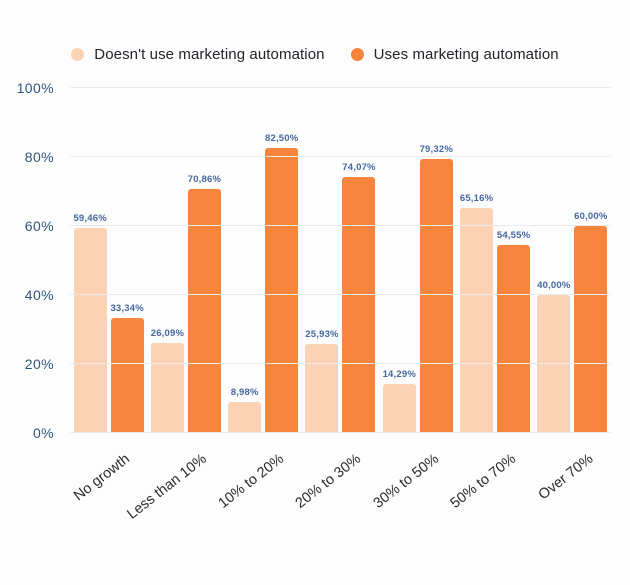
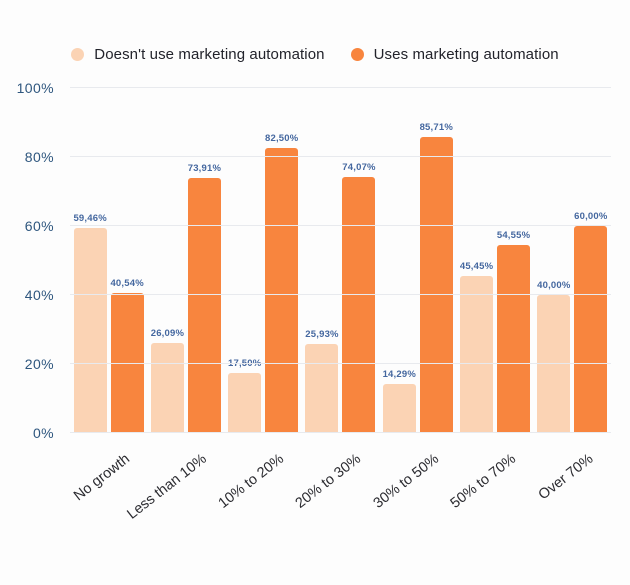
Uses marketing automation/No growth: 33,34% -> 40,54%
Uses marketing automation/Less than 10%: 70,86% -> 73,91%
Doesn't use marketing automation/10% to 20%: 8,98% -> 17,50%
Uses marketing automation/30% to 50%: 79,32% -> 85,71%
Doesn't use marketing automation/50% to 70%: 65,16% -> 45,45%
